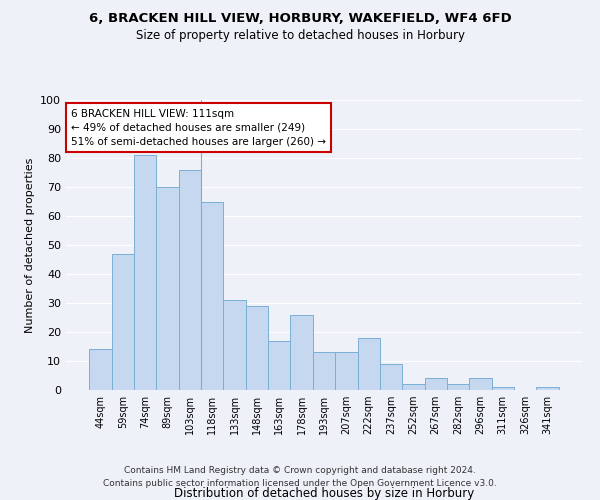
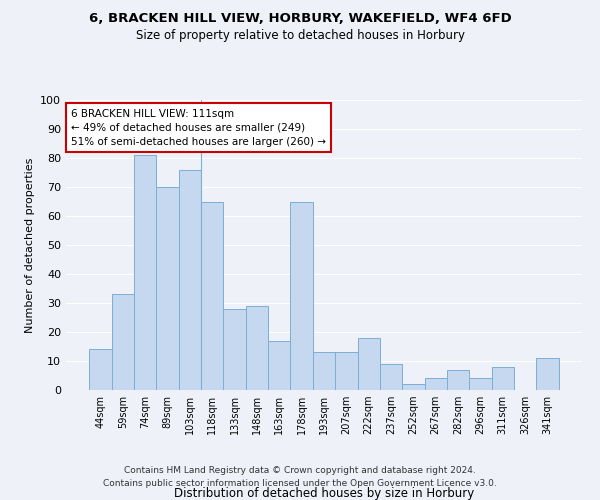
59sqm: 47 -> 33
133sqm: 31 -> 28
178sqm: 26 -> 65
282sqm: 2 -> 7
311sqm: 1 -> 8
341sqm: 1 -> 11
